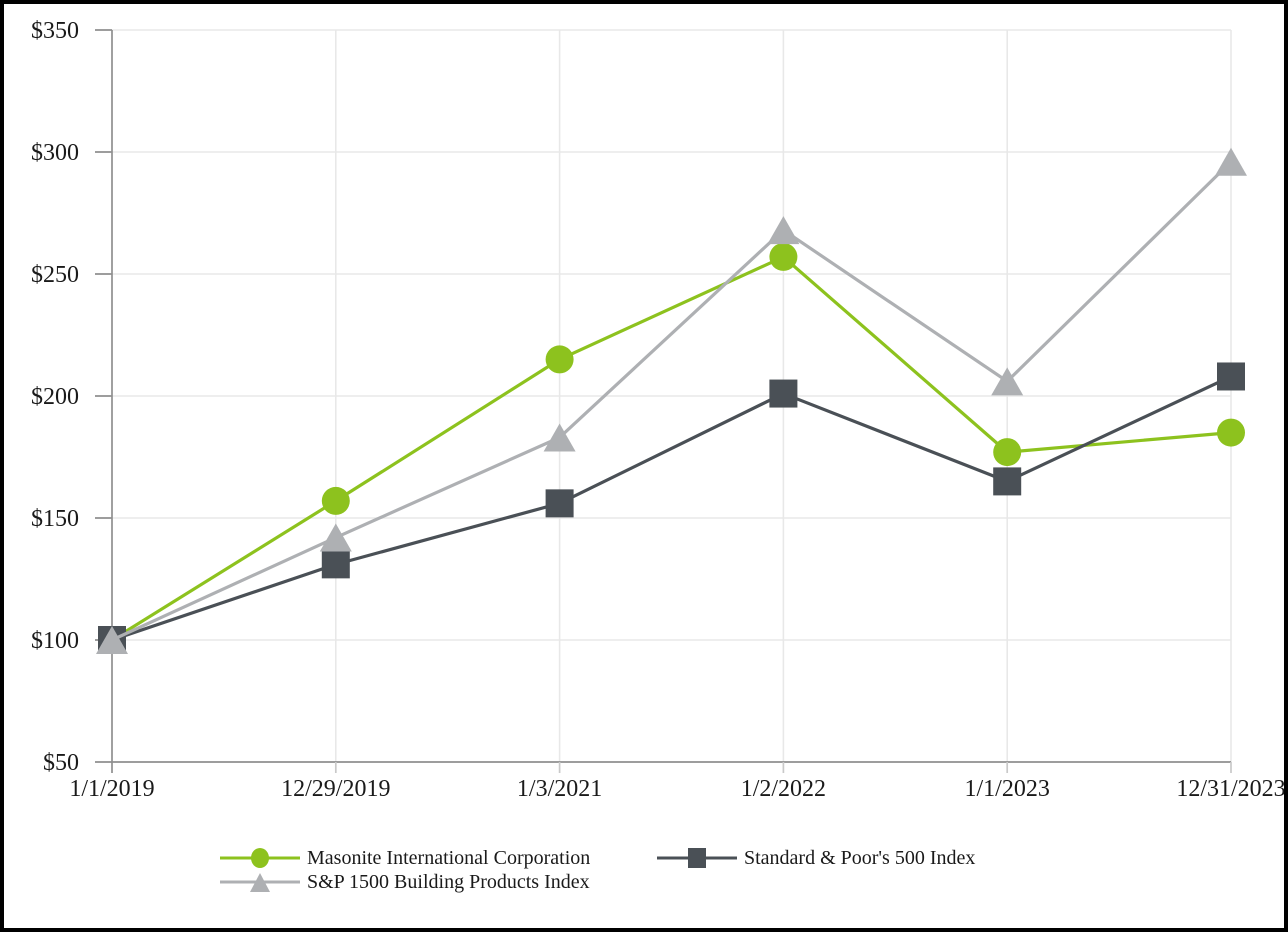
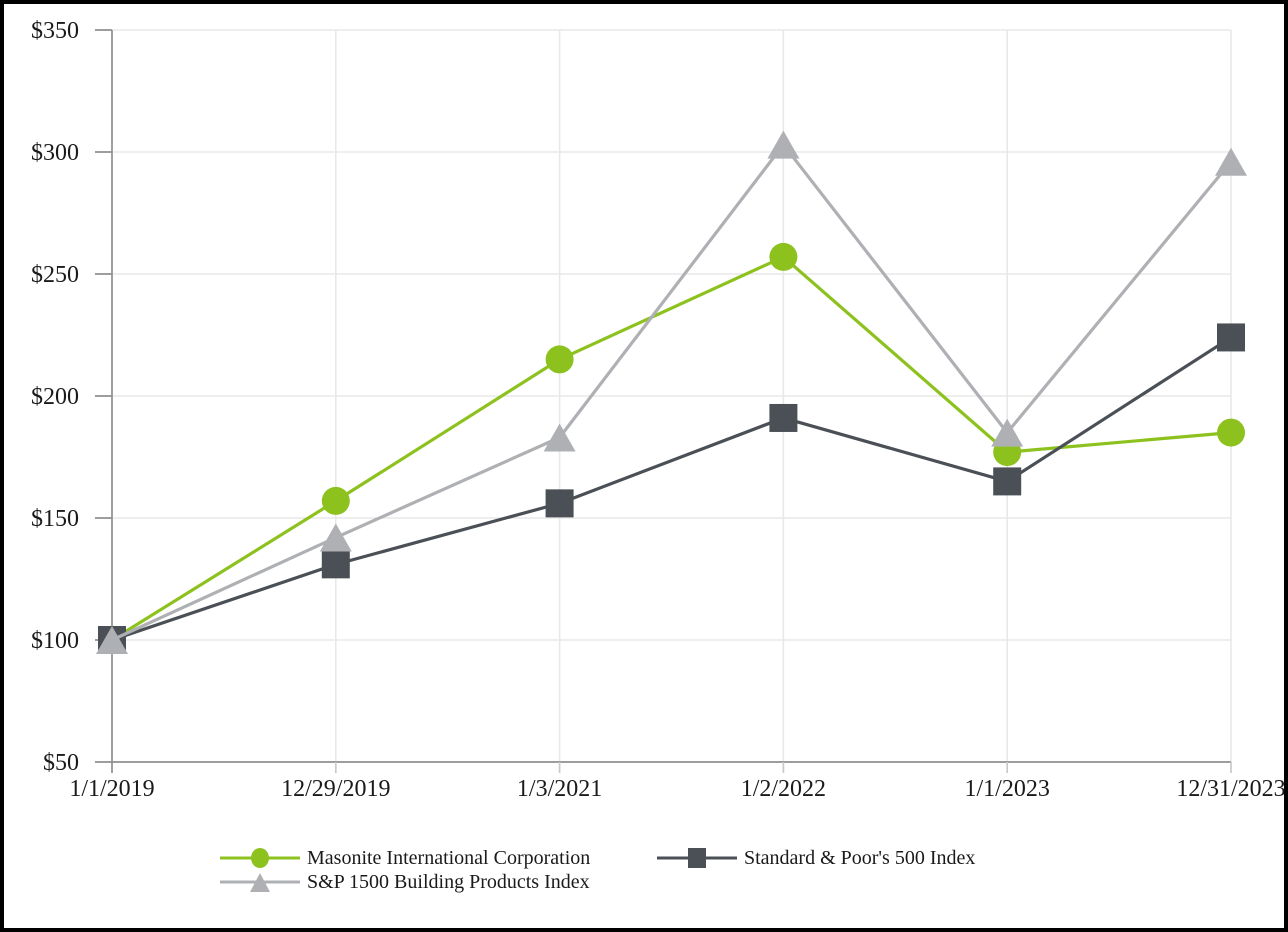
Standard & Poor's 500 Index/1/2/2022: $201 -> $191
S&P 1500 Building Products Index/1/2/2022: $268 -> $303
S&P 1500 Building Products Index/1/1/2023: $206 -> $185
Standard & Poor's 500 Index/12/31/2023: $208 -> $224
